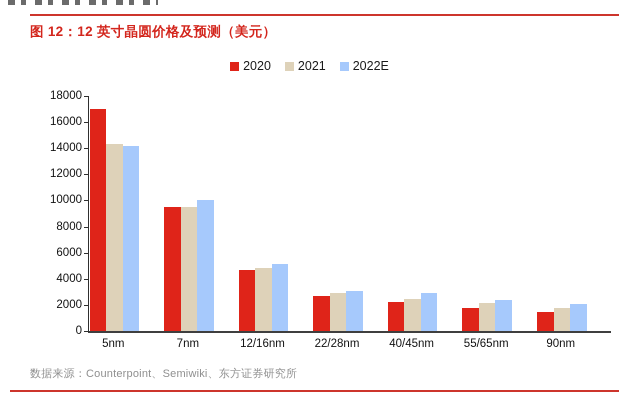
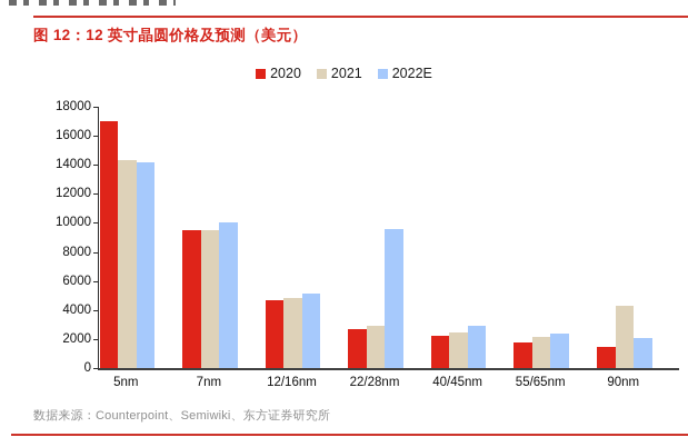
2022E/22/28nm: 3100 -> 9600
2021/90nm: 1800 -> 4300
